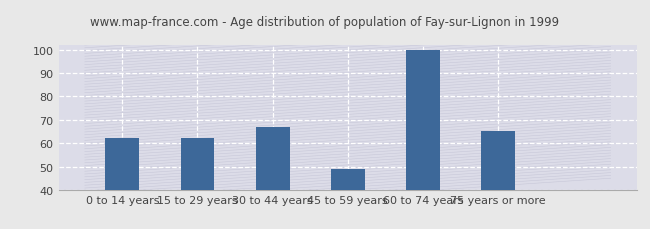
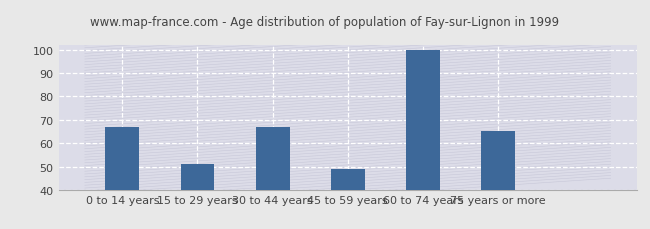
0 to 14 years: 62 -> 67
15 to 29 years: 62 -> 51
